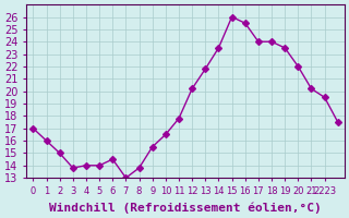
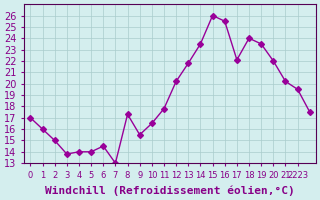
8: 13.8 -> 17.3
17: 24.0 -> 22.1
